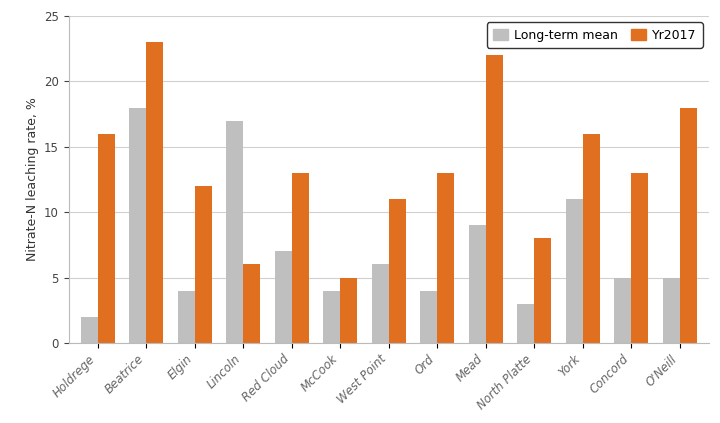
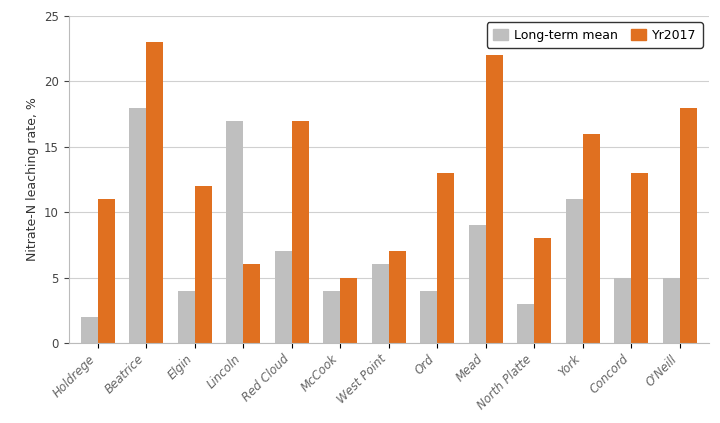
Yr2017/Holdrege: 16 -> 11
Yr2017/Red Cloud: 13 -> 17
Yr2017/West Point: 11 -> 7
